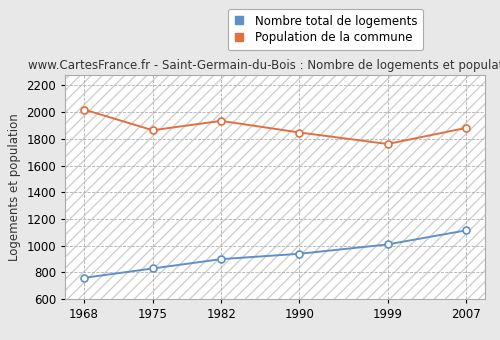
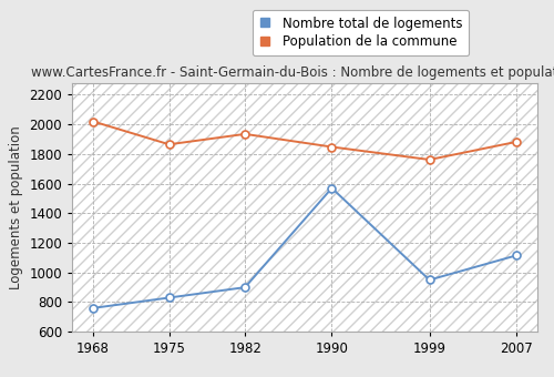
Nombre total de logements/1990: 940 -> 1570
Nombre total de logements/1999: 1010 -> 950
